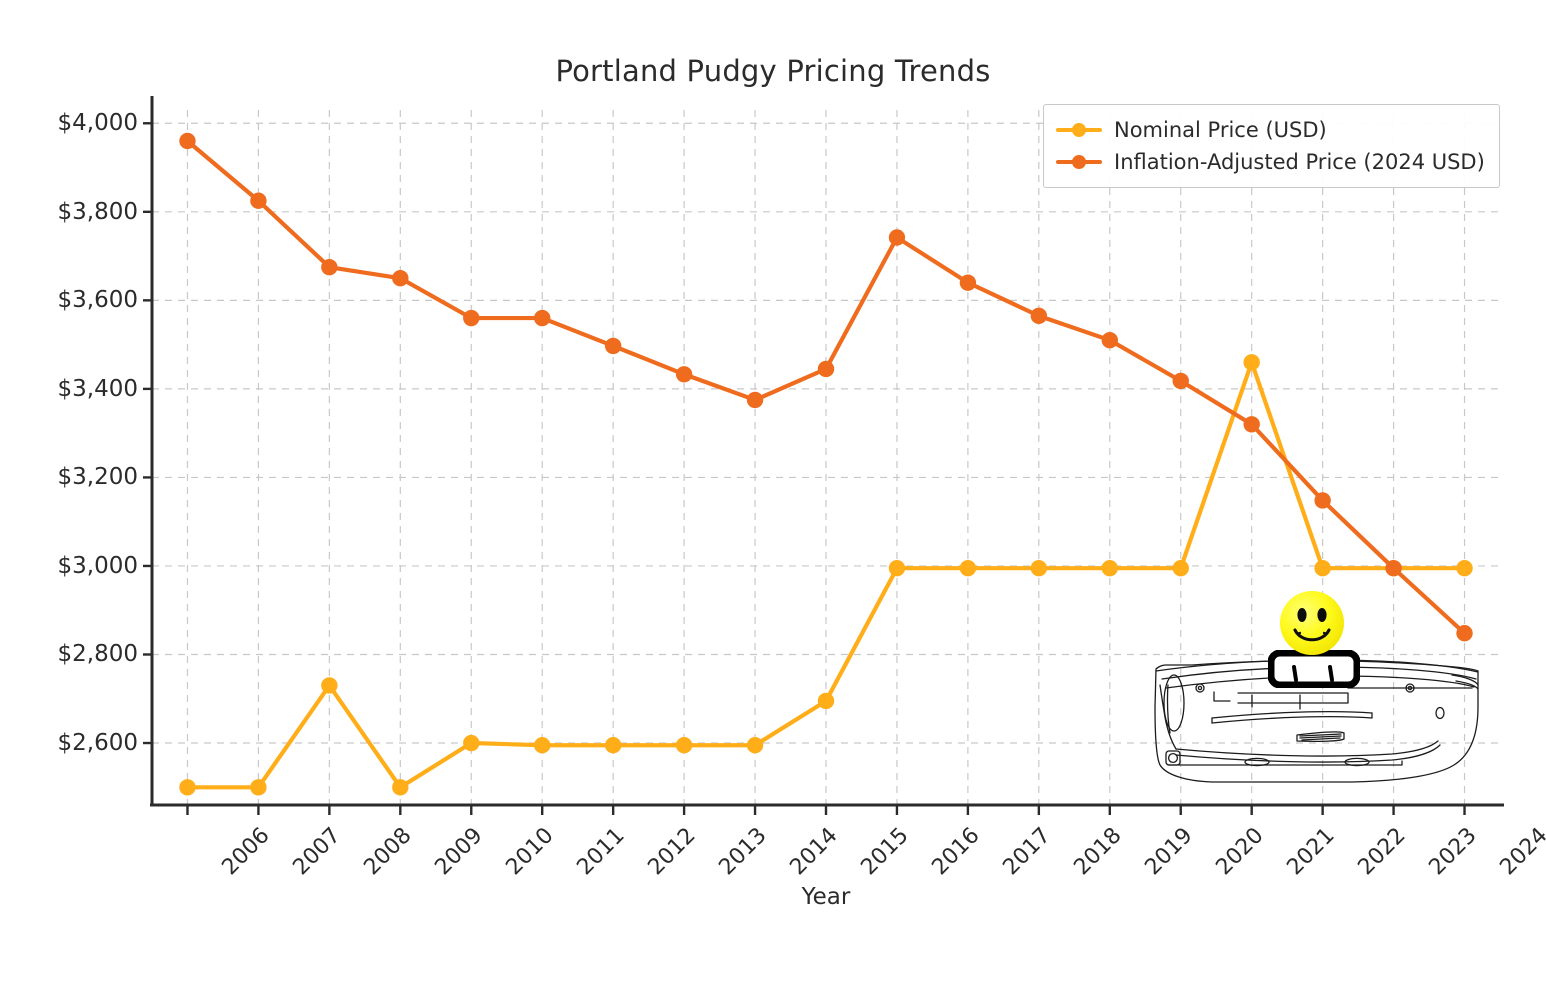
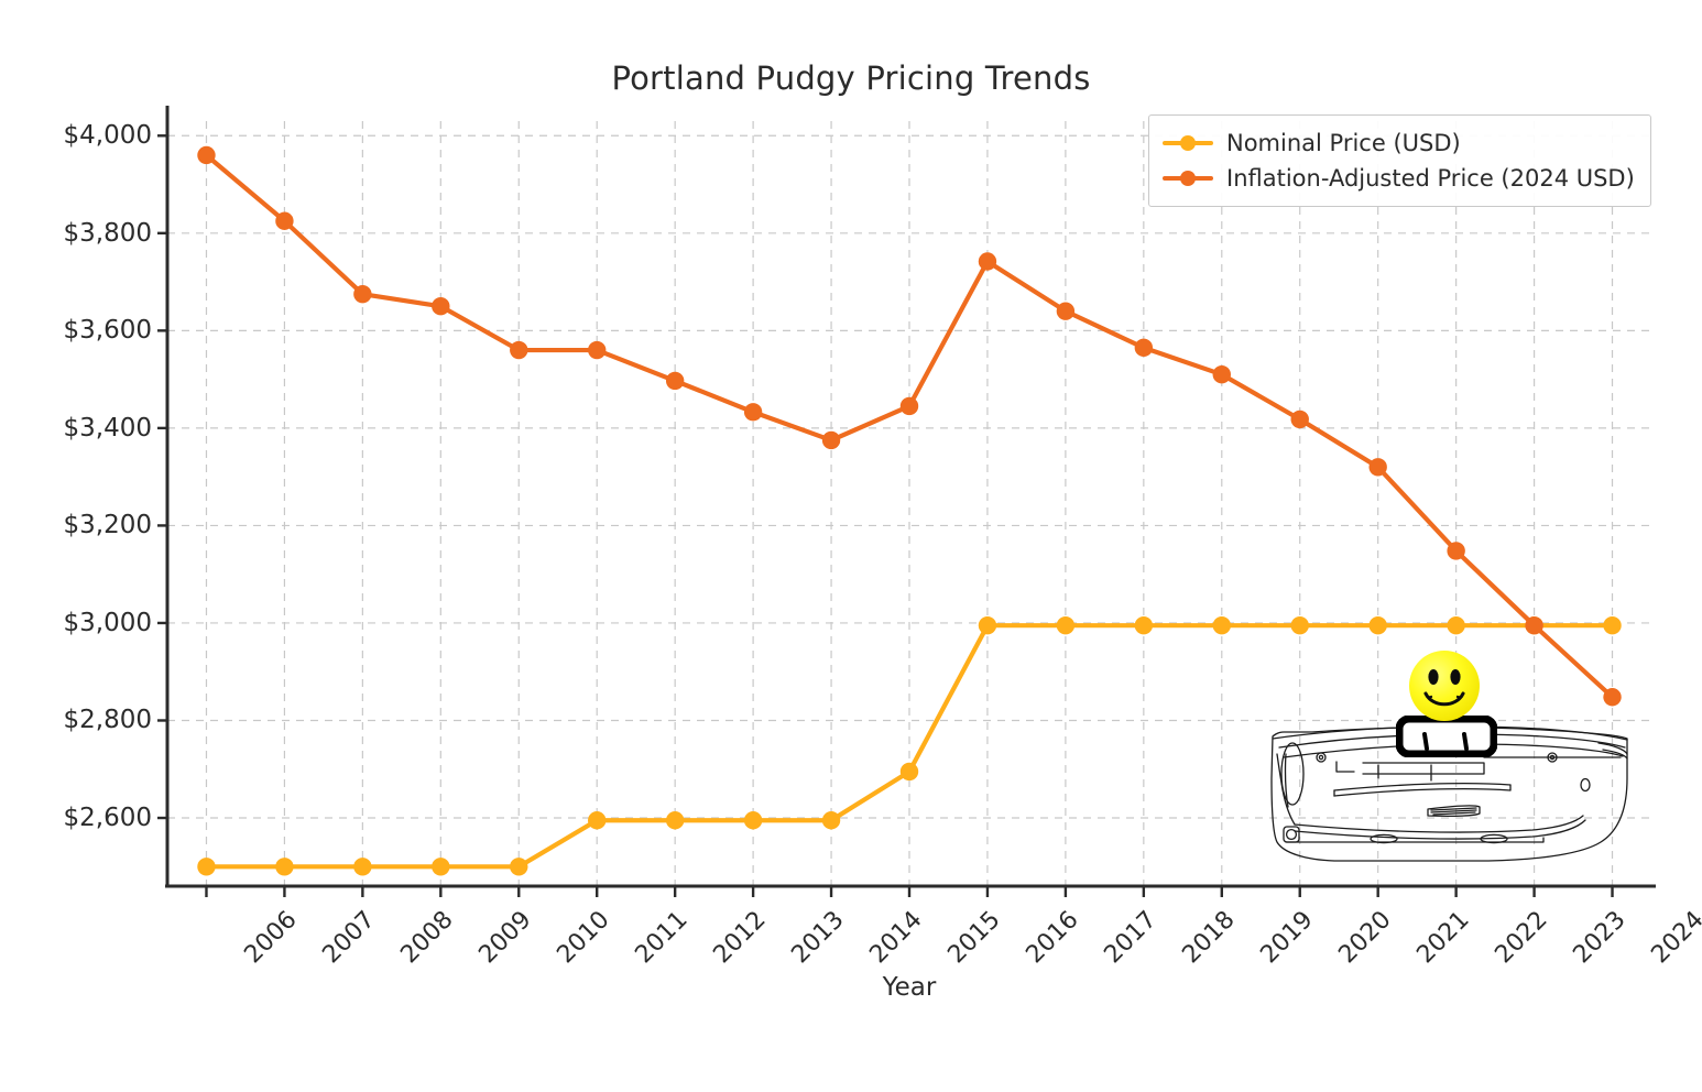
Nominal Price (USD)/2008: $2730 -> $2500
Nominal Price (USD)/2010: $2600 -> $2500
Nominal Price (USD)/2021: $3460 -> $3000
